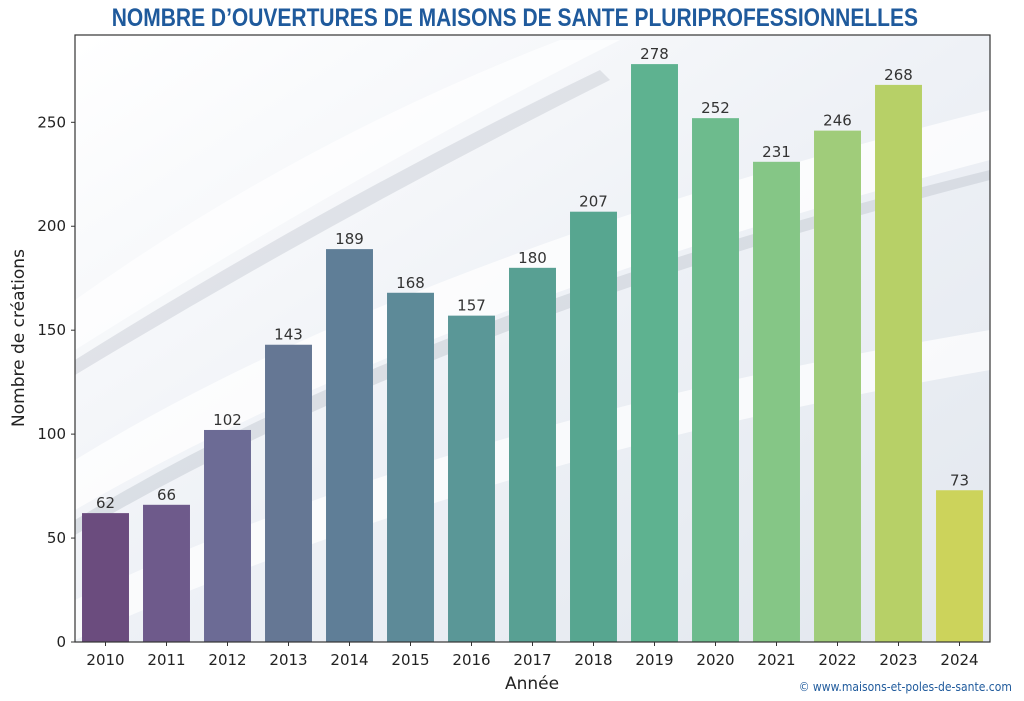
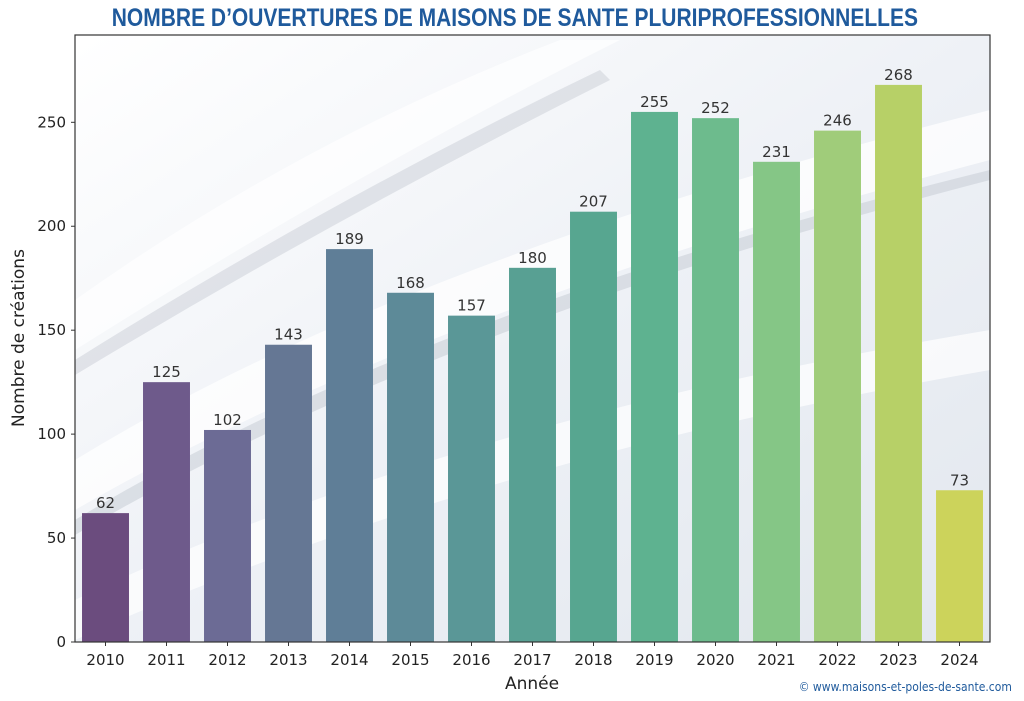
2011: 66 -> 125
2019: 278 -> 255
